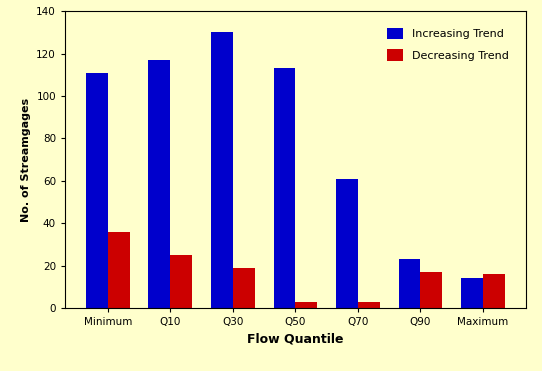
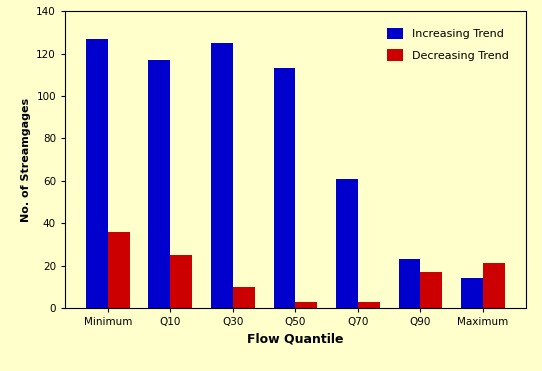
Increasing Trend/Minimum: 111 -> 127
Increasing Trend/Q30: 130 -> 125
Decreasing Trend/Q30: 19 -> 10
Decreasing Trend/Maximum: 16 -> 21
